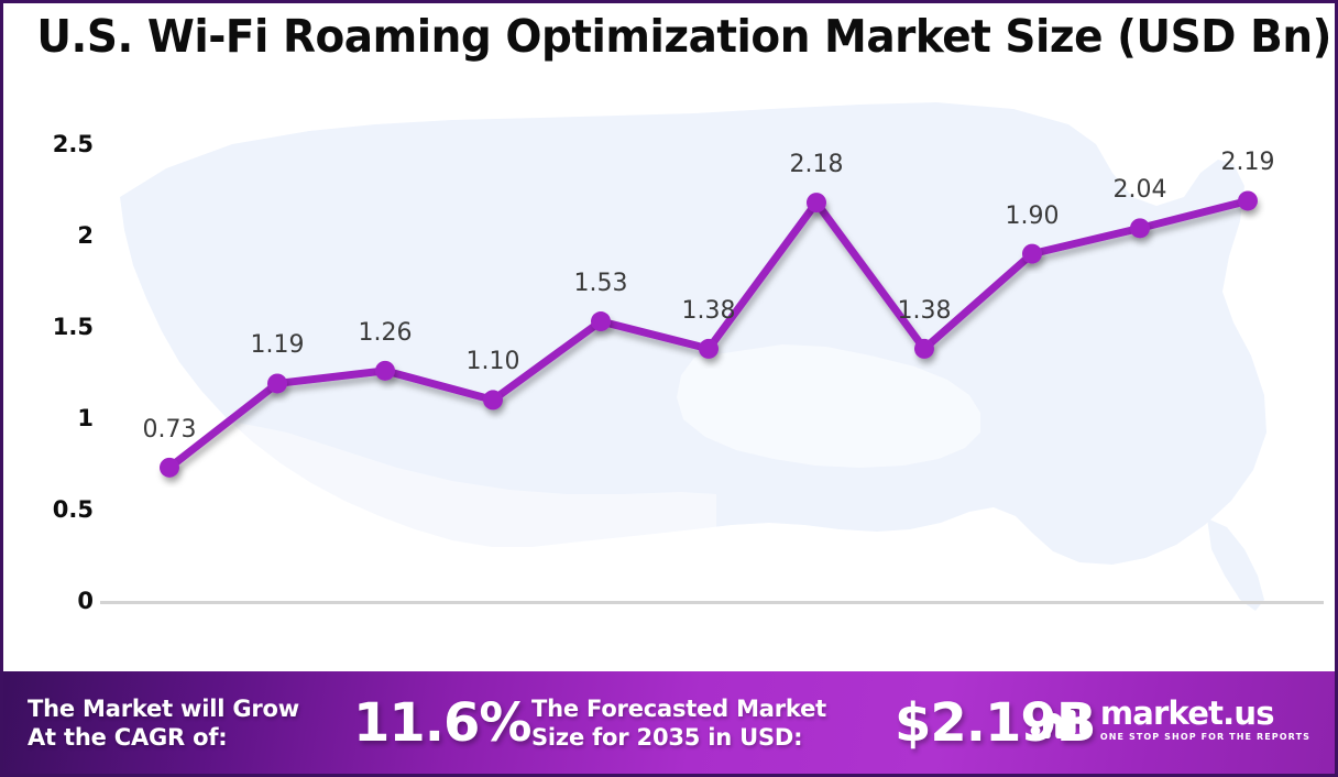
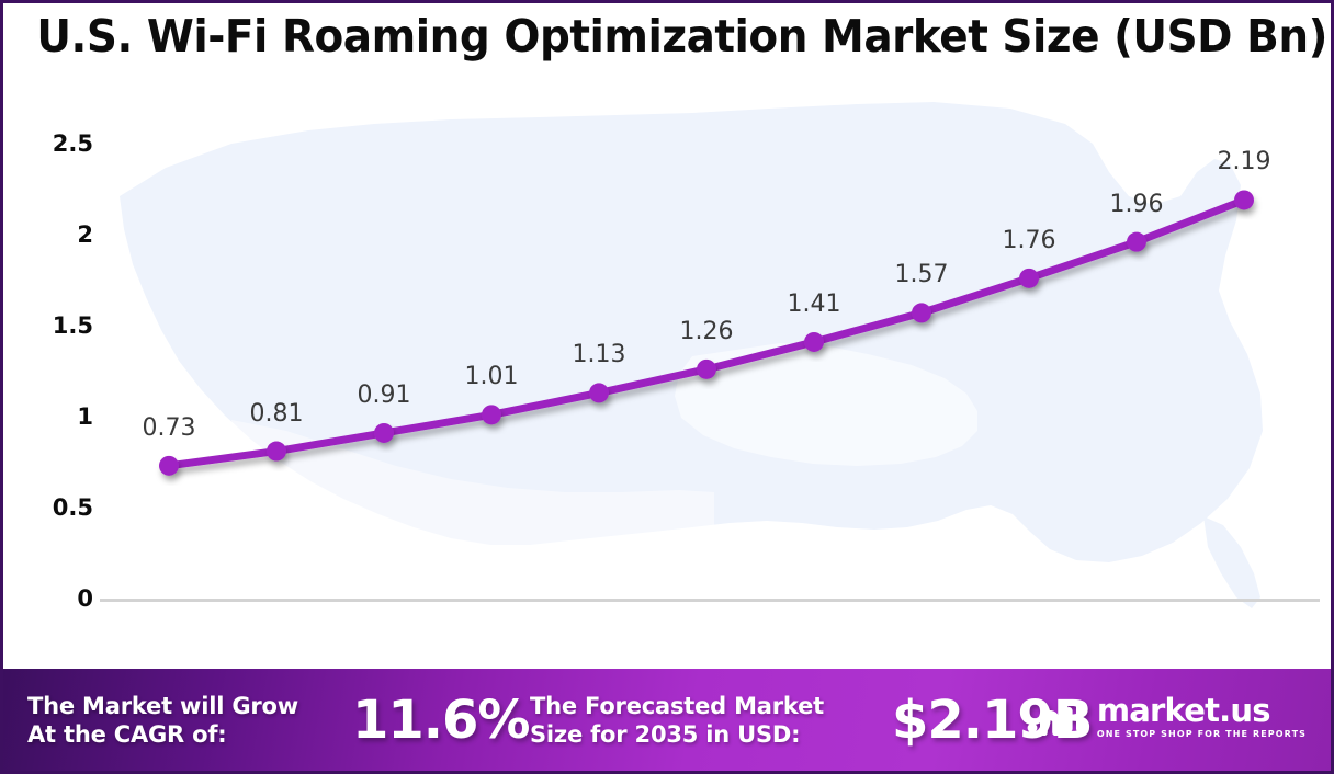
2026: 1.19 -> 0.81
2027: 1.26 -> 0.91
2028: 1.10 -> 1.01
2029: 1.53 -> 1.13
2030: 1.38 -> 1.26
2031: 2.18 -> 1.41
2032: 1.38 -> 1.57
2033: 1.90 -> 1.76
2034: 2.04 -> 1.96
